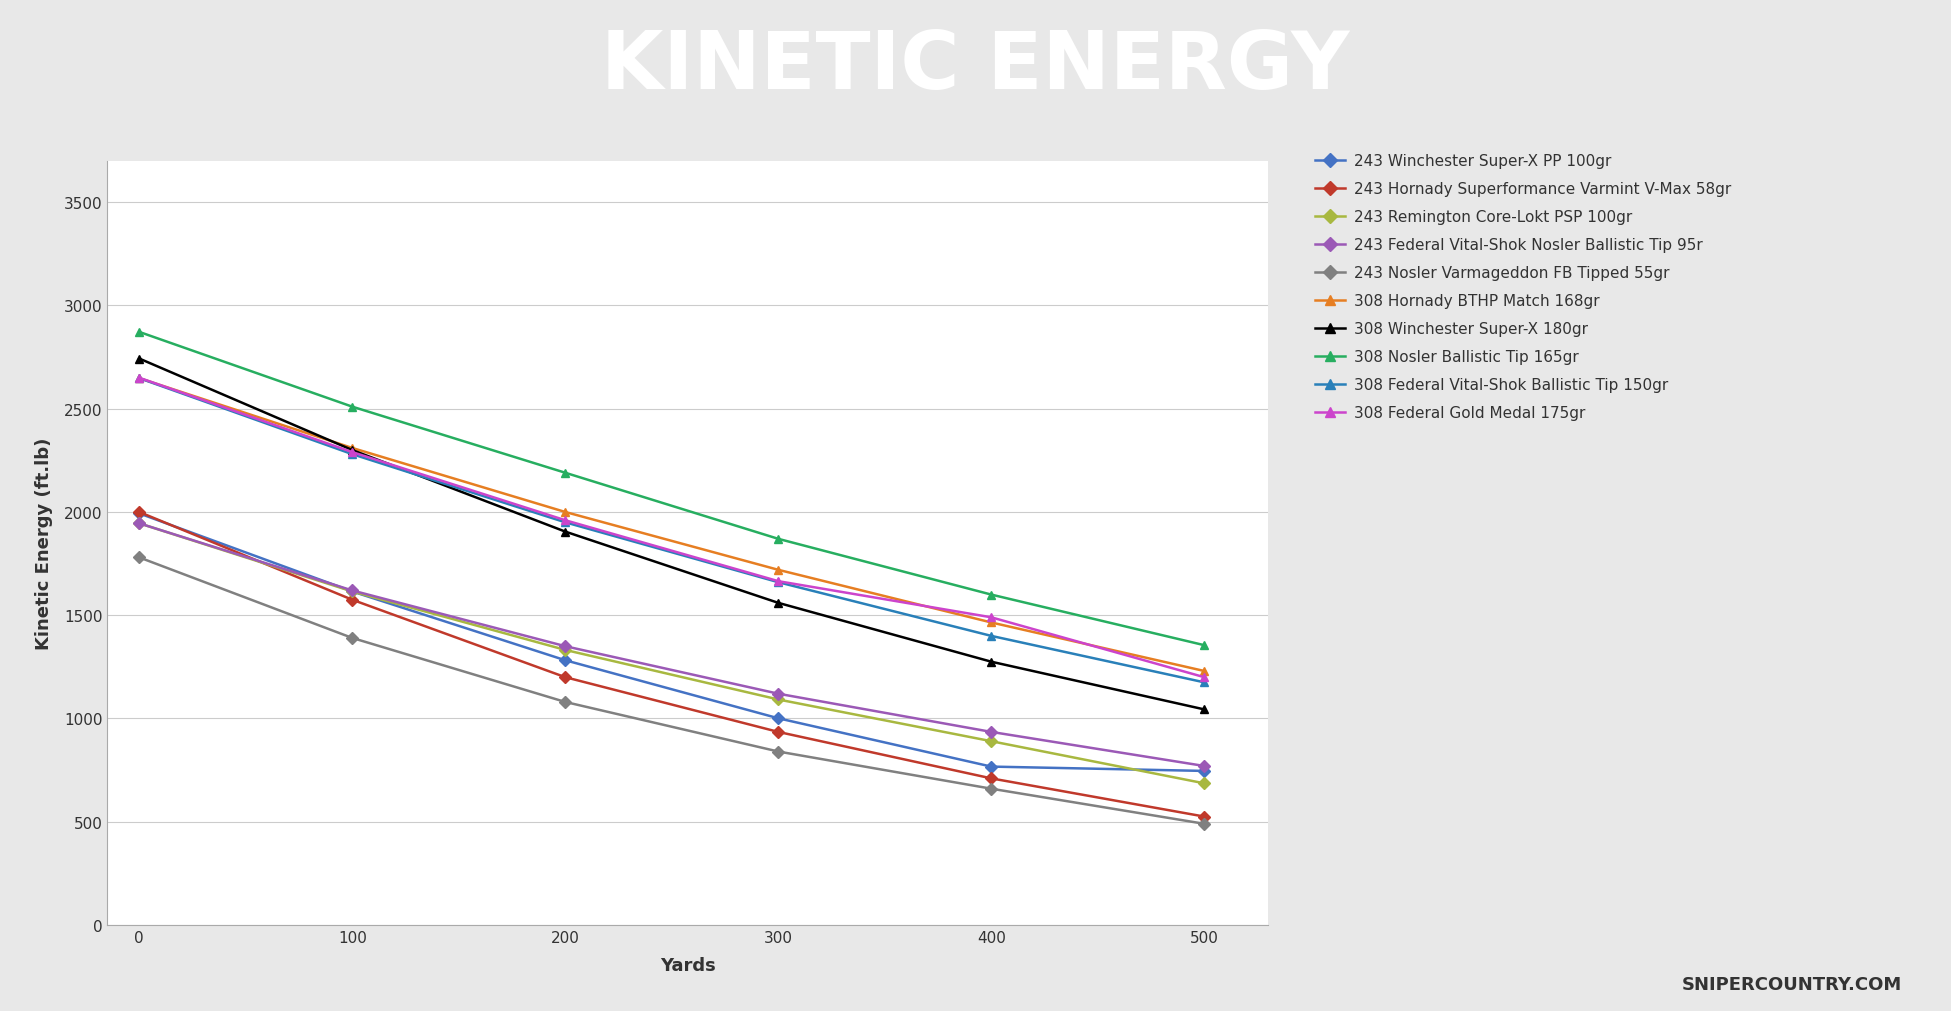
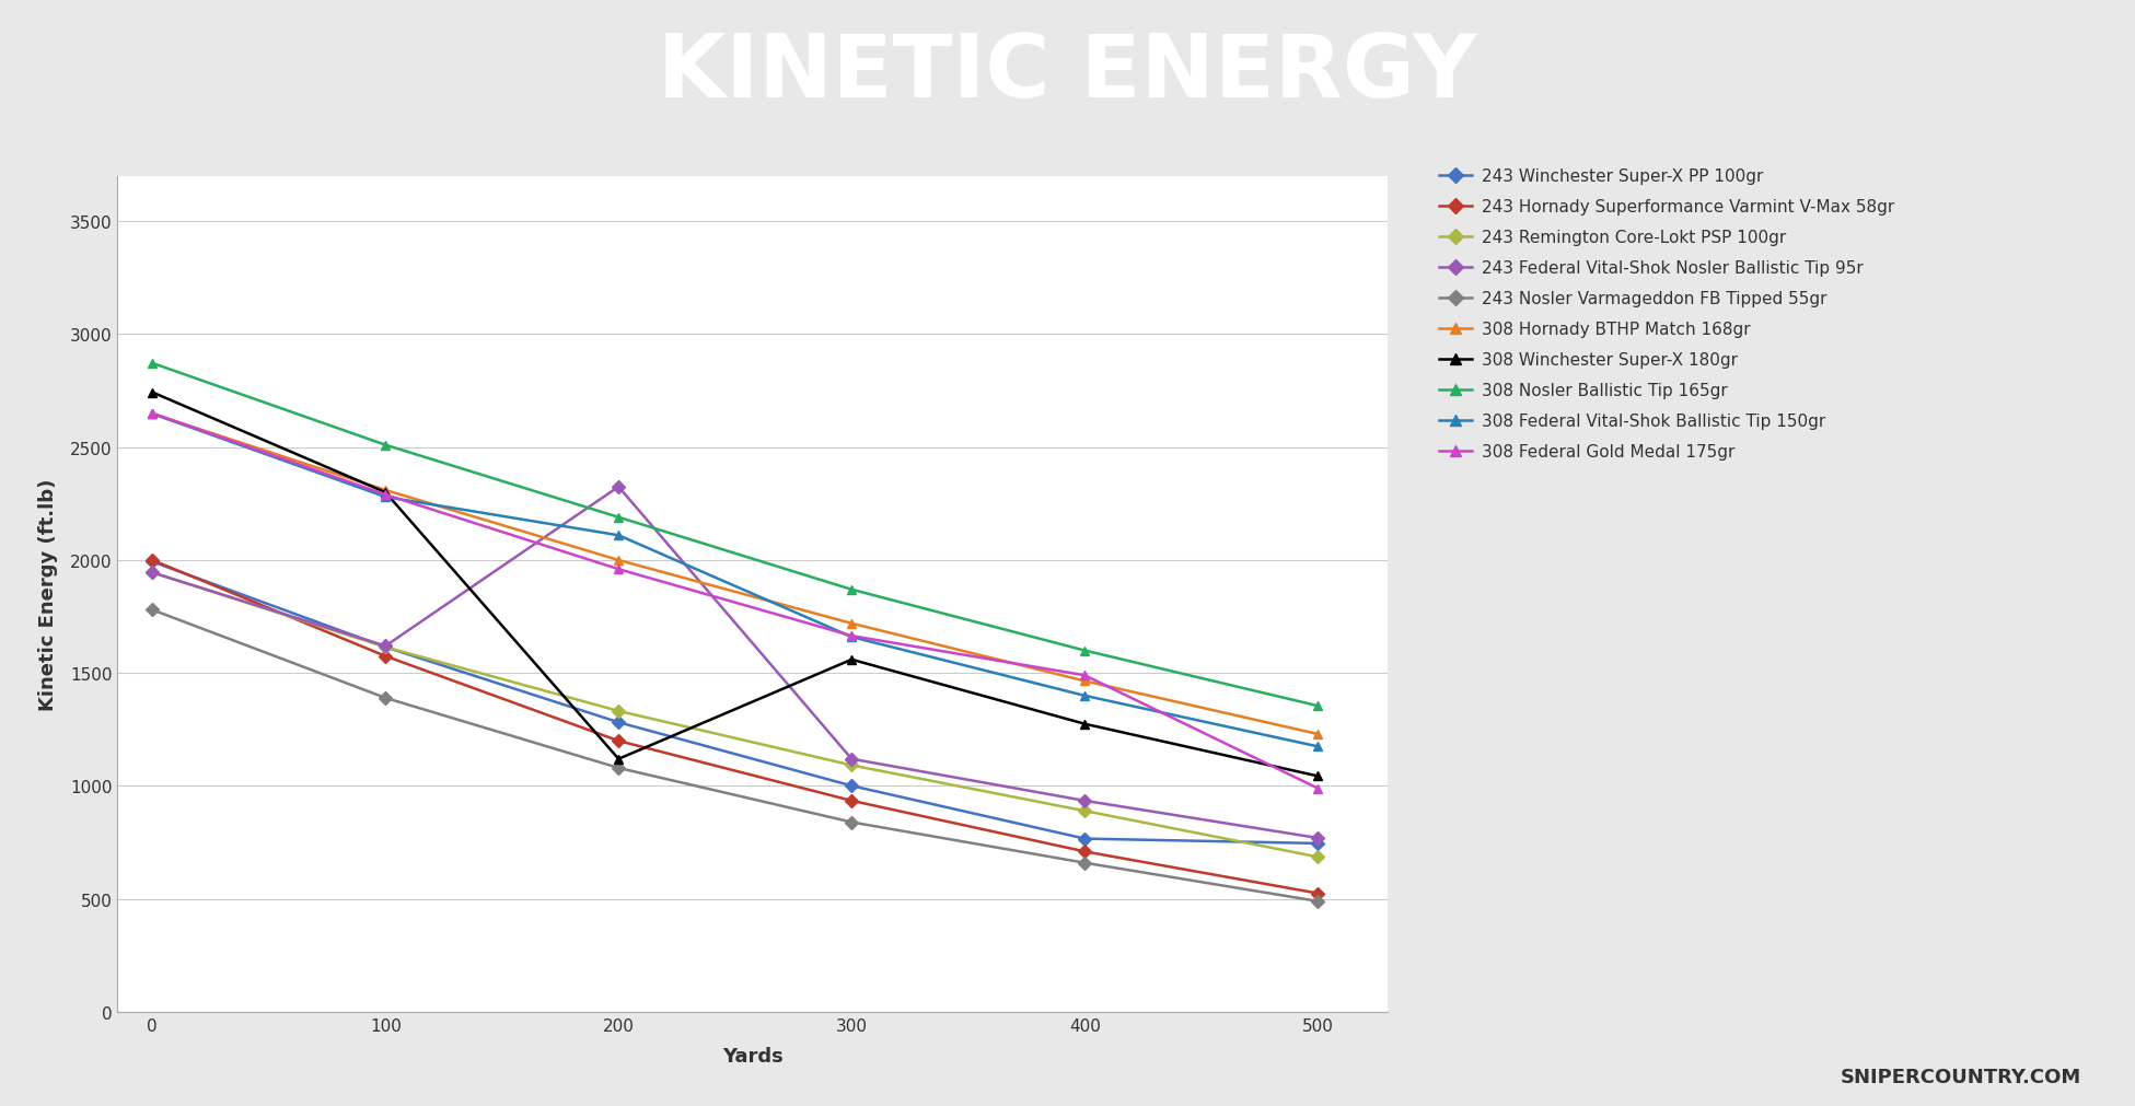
243 Federal Vital-Shok Nosler Ballistic Tip 95r/200: 1350 -> 2325
308 Winchester Super-X 180gr/200: 1905 -> 1120
308 Federal Vital-Shok Ballistic Tip 150gr/200: 1950 -> 2110
308 Federal Gold Medal 175gr/500: 1200 -> 990
